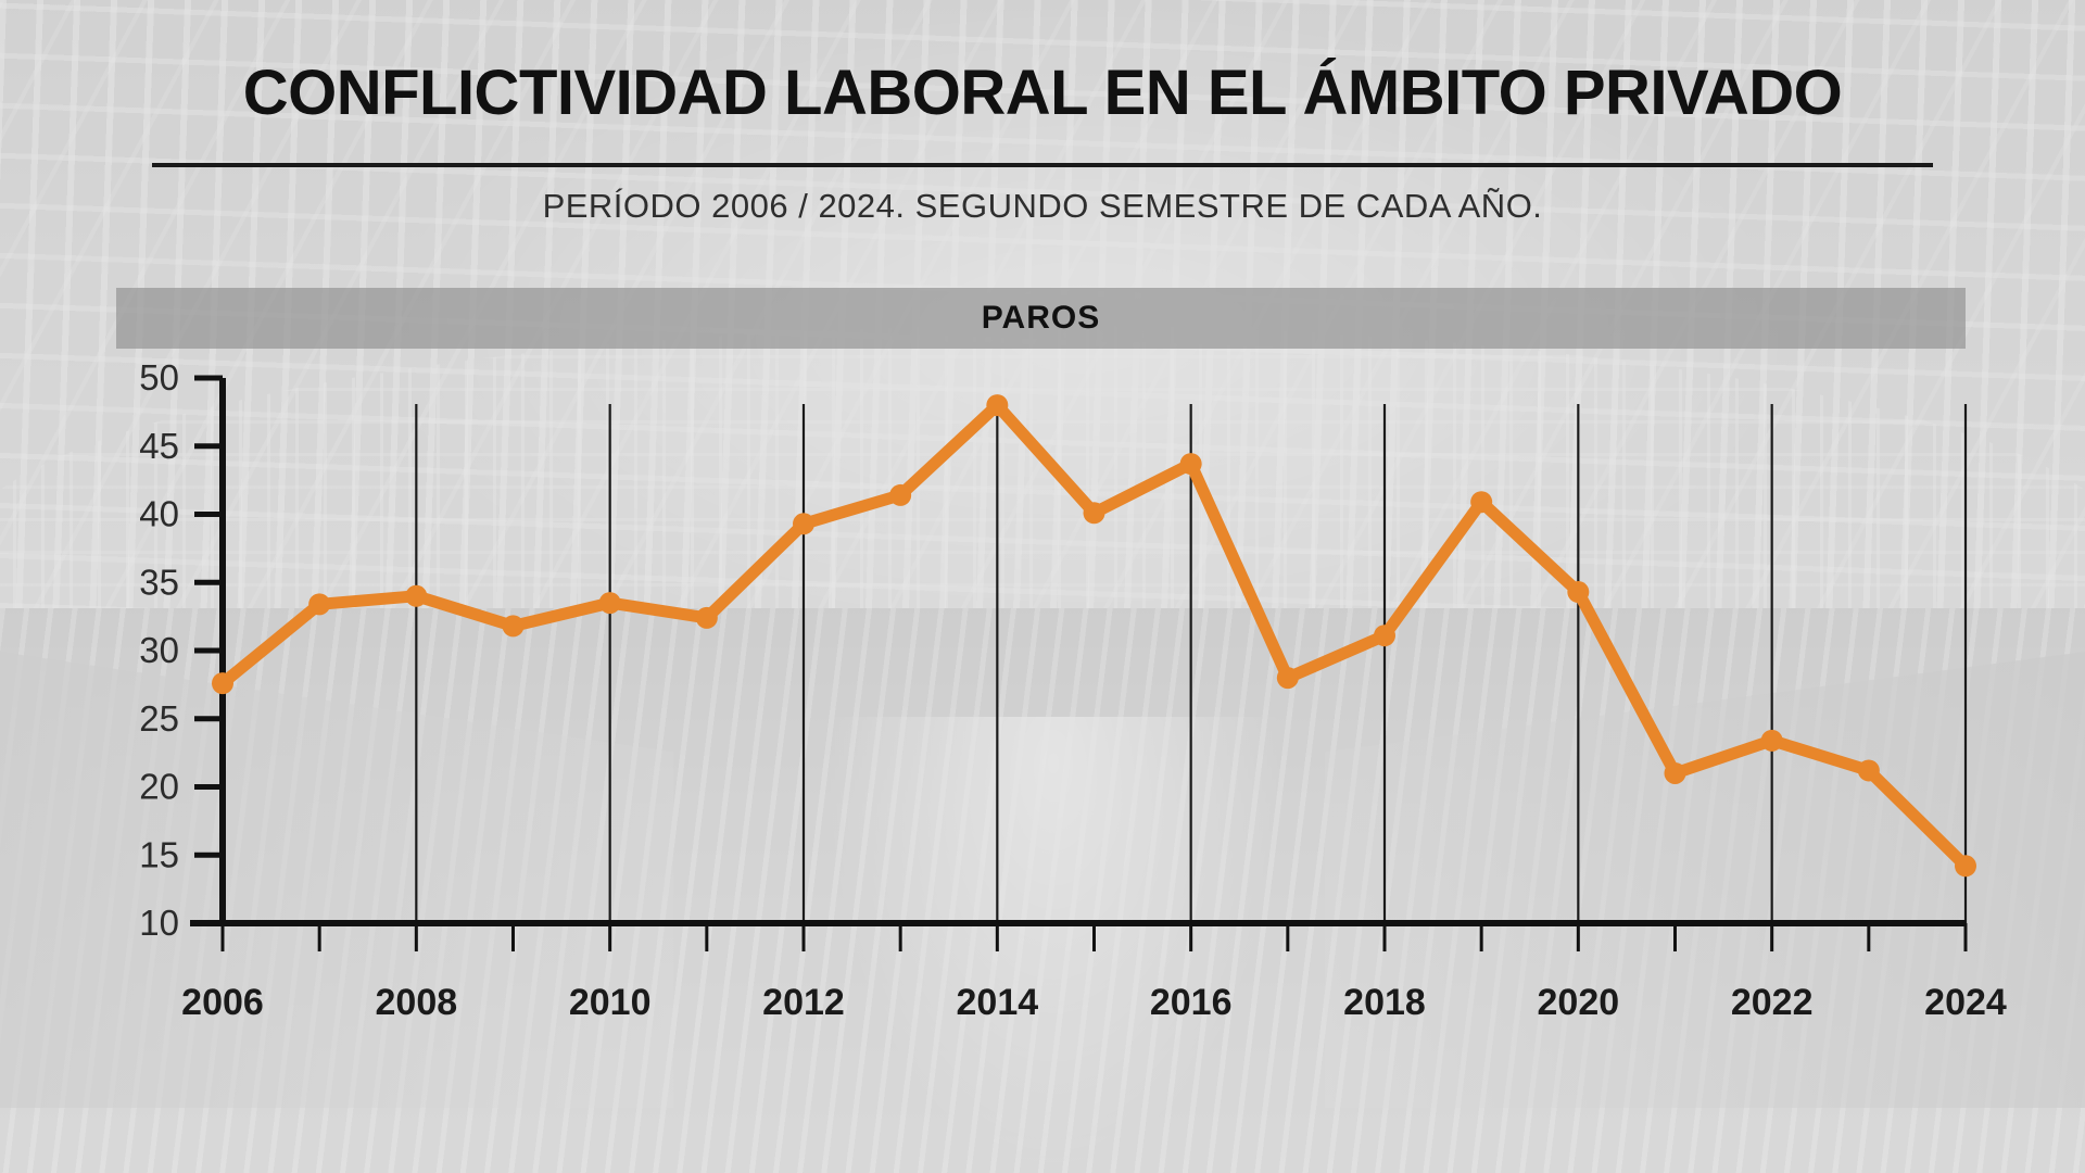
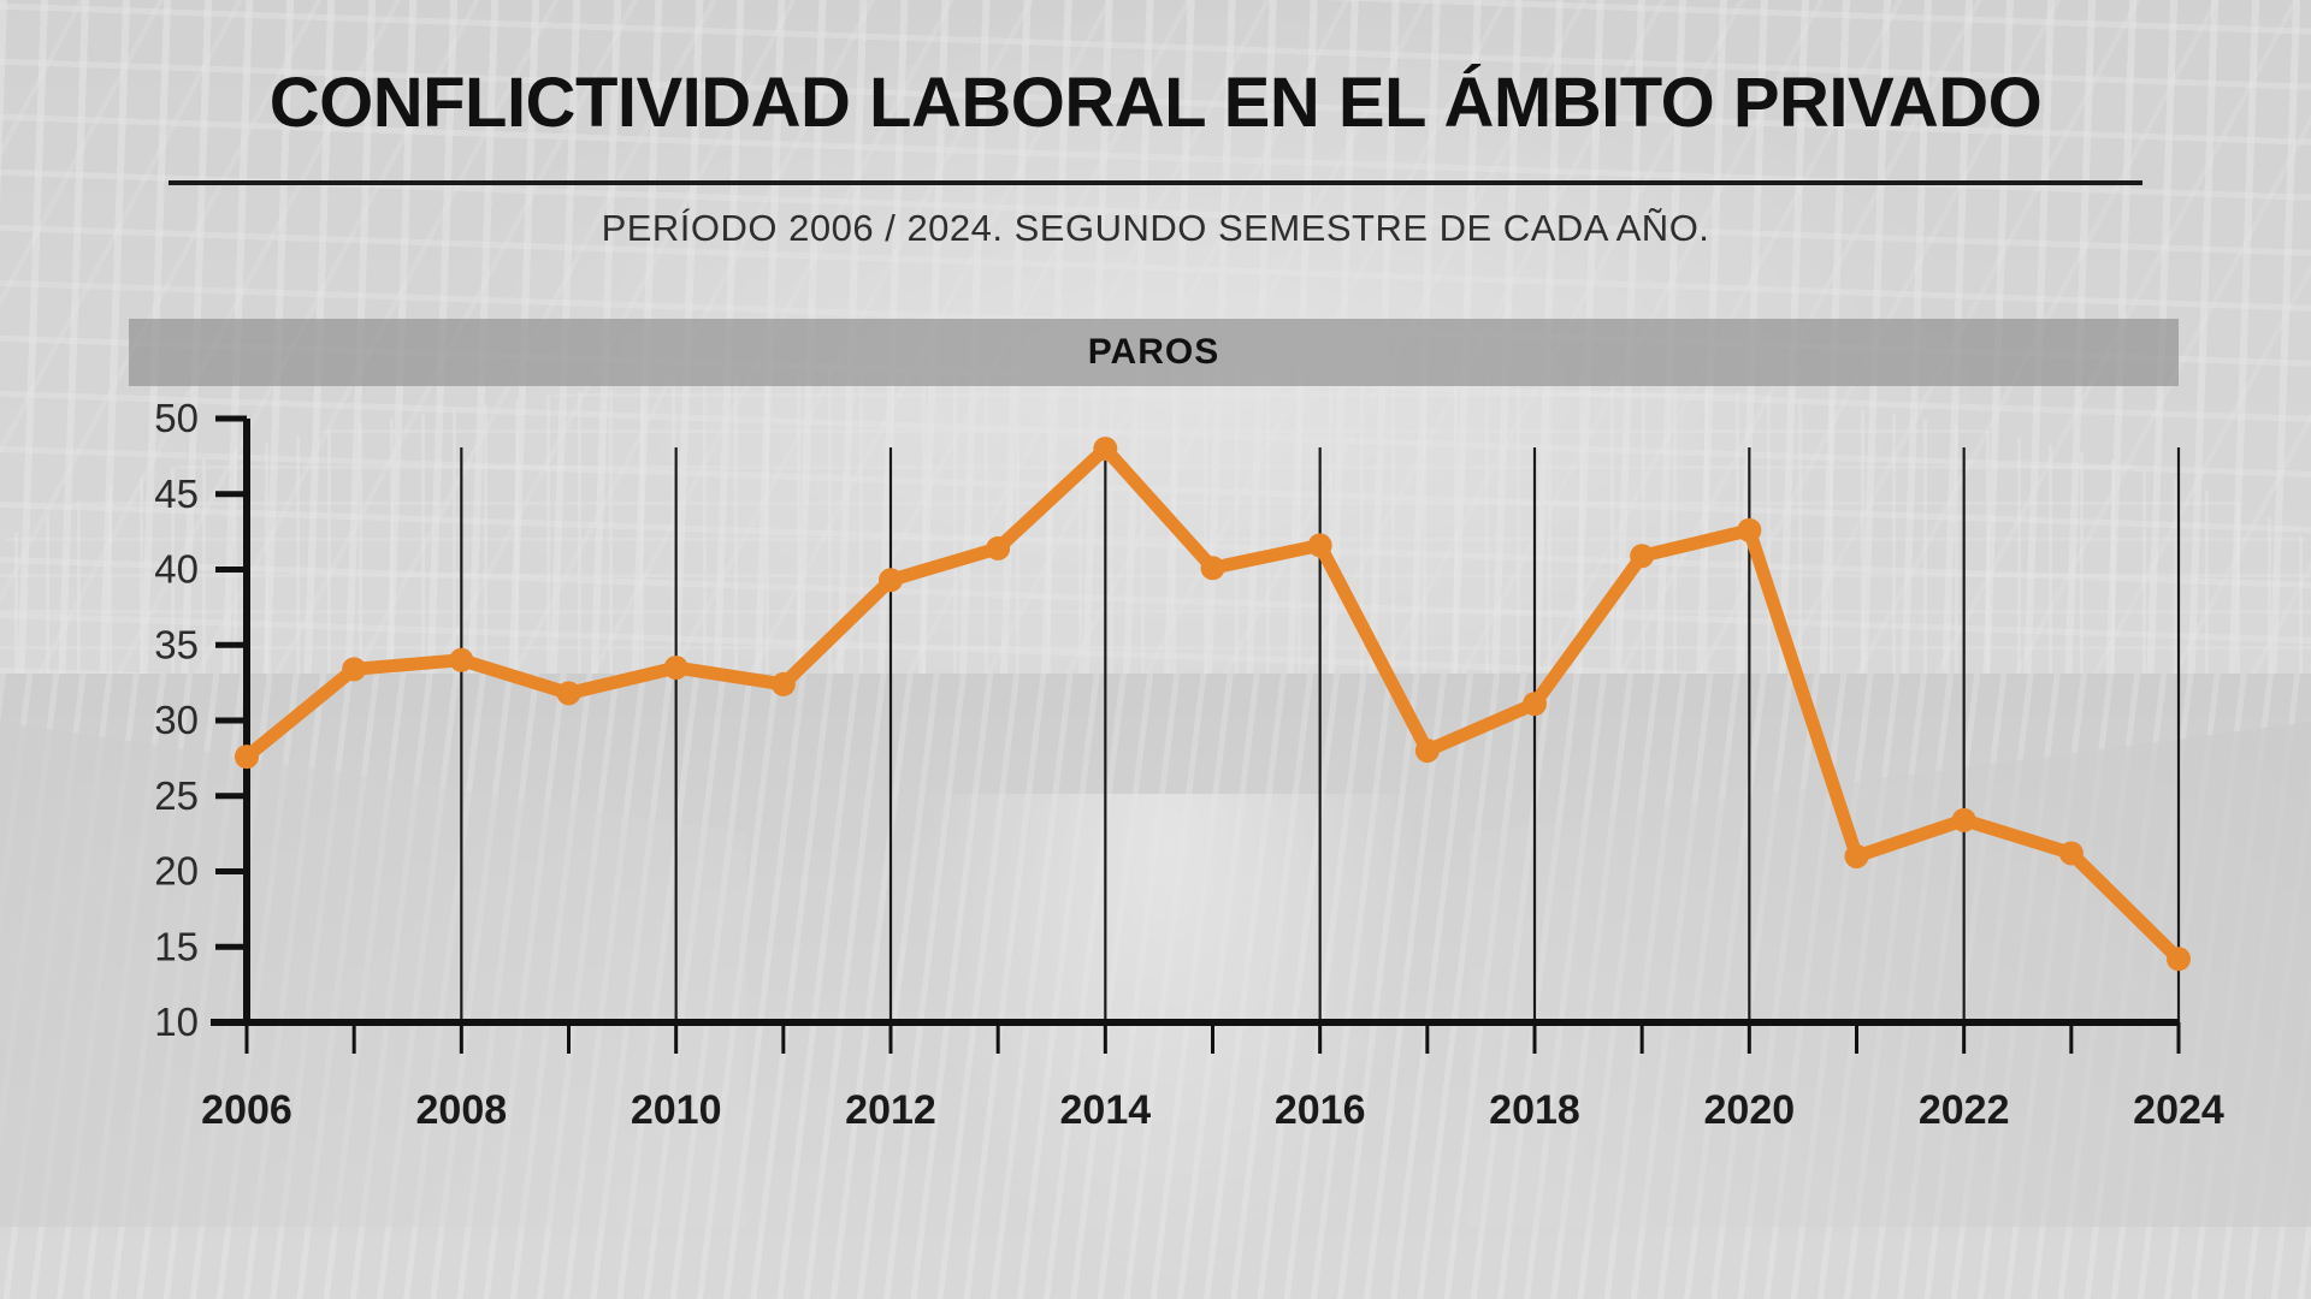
2016: 43.7 -> 41.6
2020: 34.3 -> 42.6
